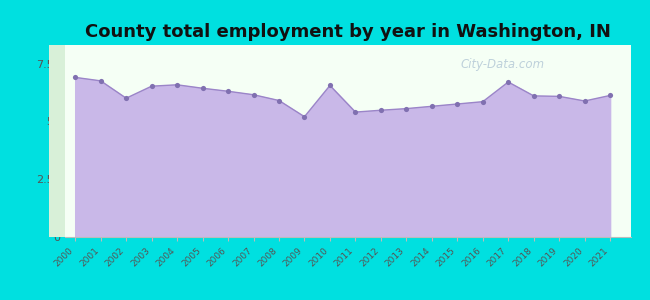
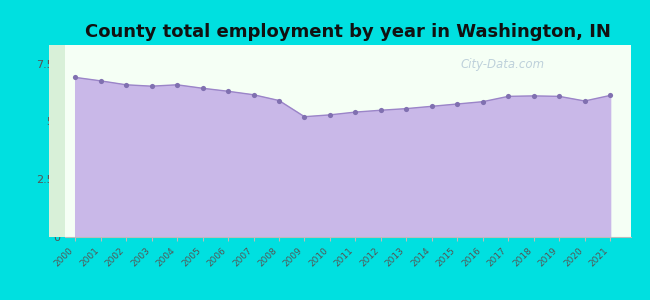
2002: 6.00k -> 6.58k
2010: 6.55k -> 5.28k
2017: 6.70k -> 6.08k
